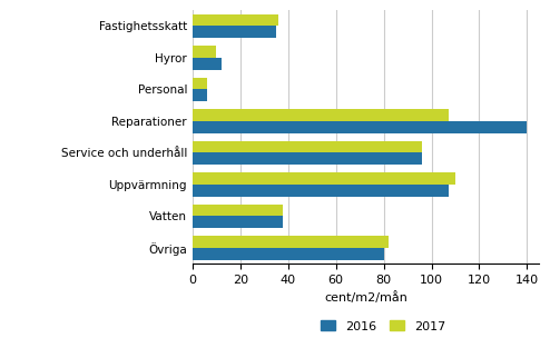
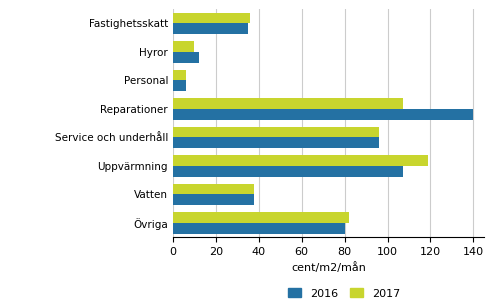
2017/Uppvärmning: 110 -> 119
